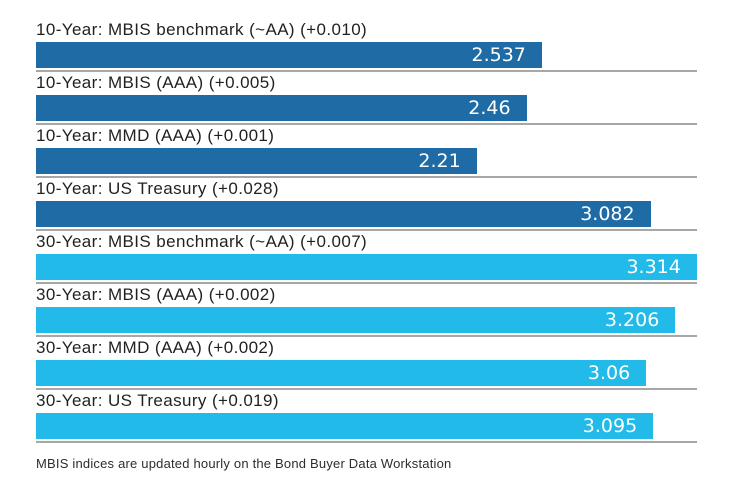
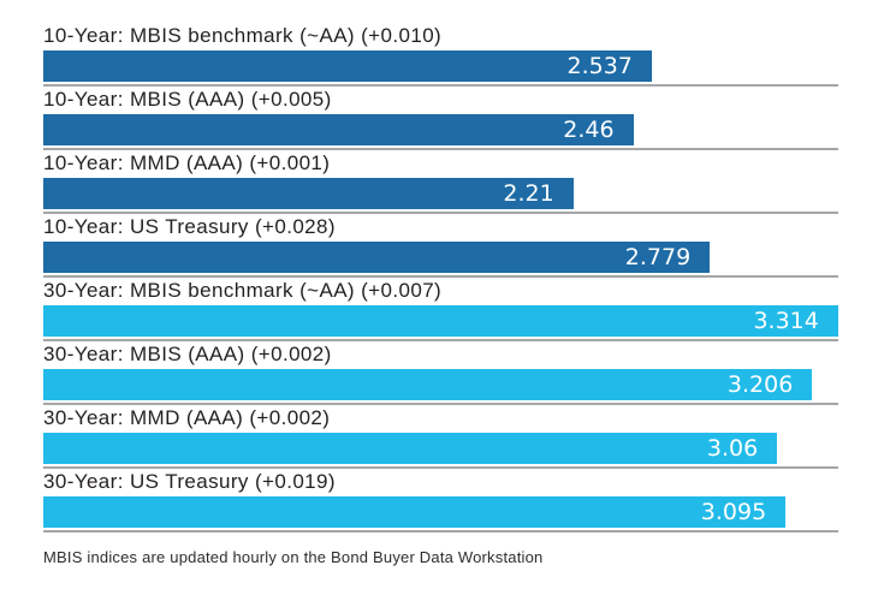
10-Year: US Treasury (+0.028): 3.082 -> 2.779
